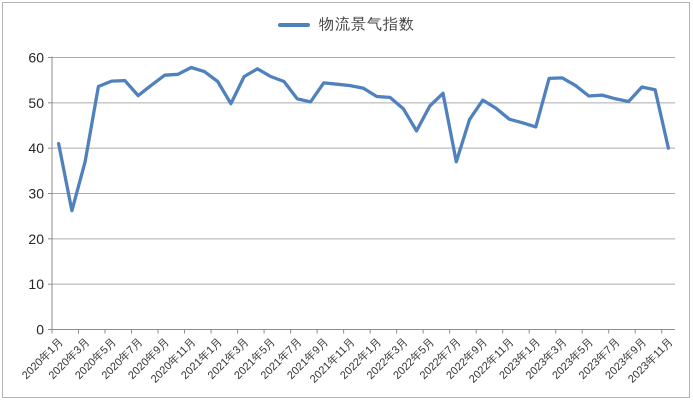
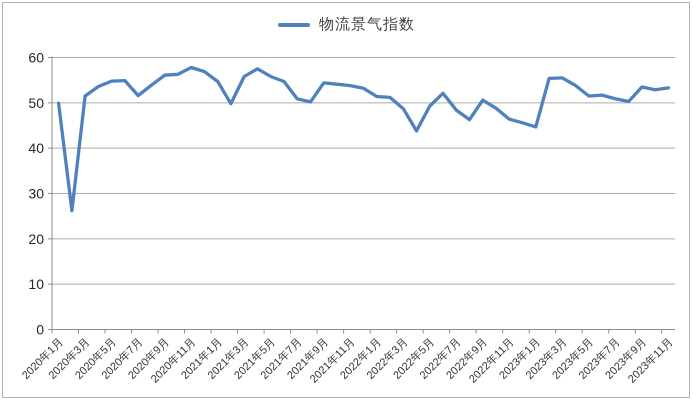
2020年1月: 41 -> 50
2020年3月: 37 -> 52
2022年7月: 37 -> 48
2023年11月: 40 -> 53
